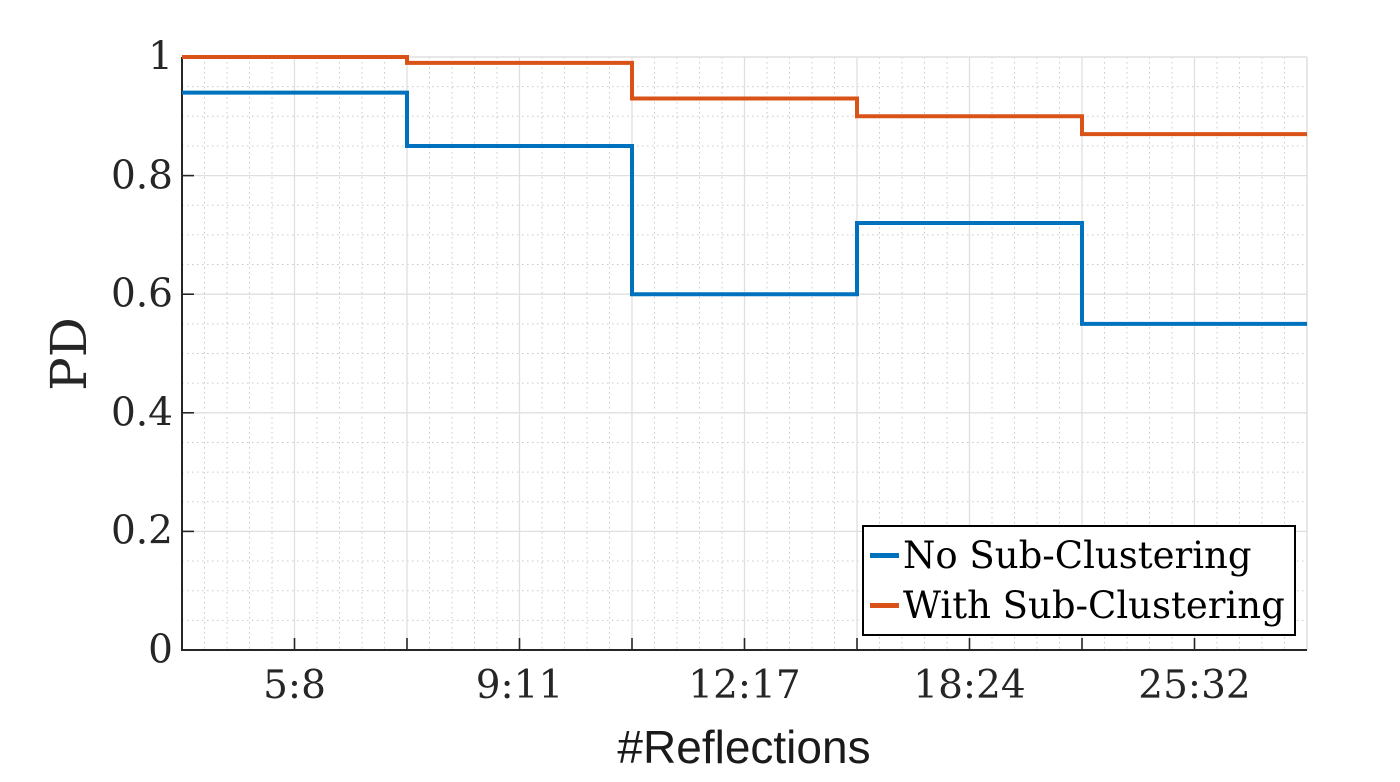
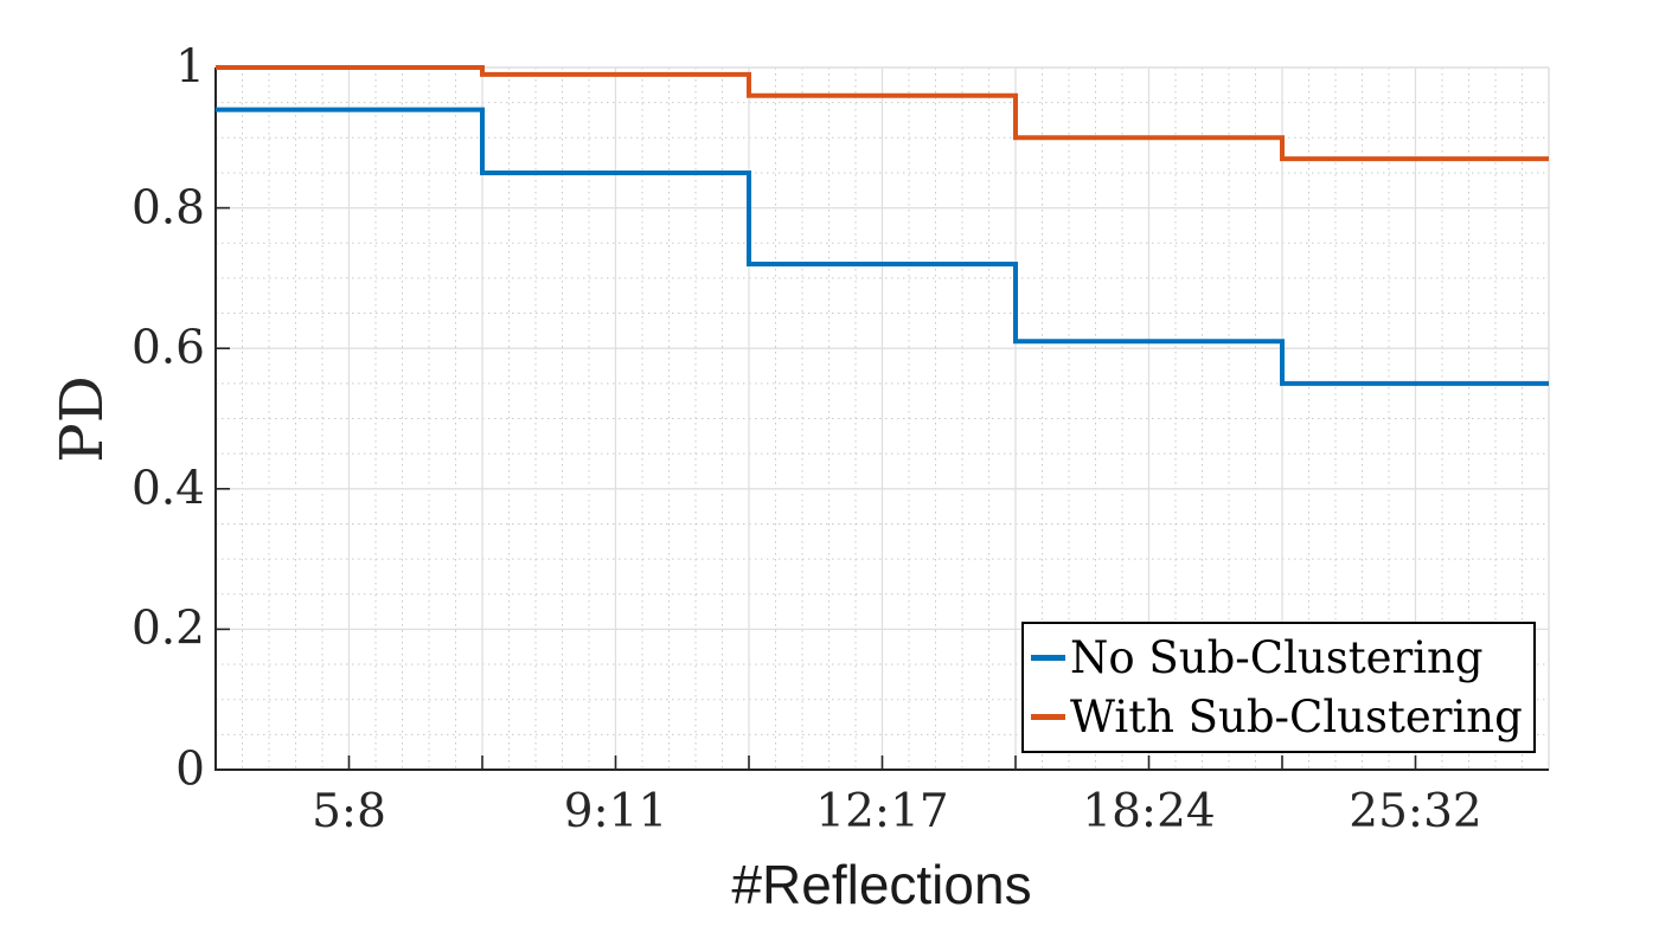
No Sub-Clustering/12:17: 0.60 -> 0.72
With Sub-Clustering/12:17: 0.93 -> 0.96
No Sub-Clustering/18:24: 0.72 -> 0.61
